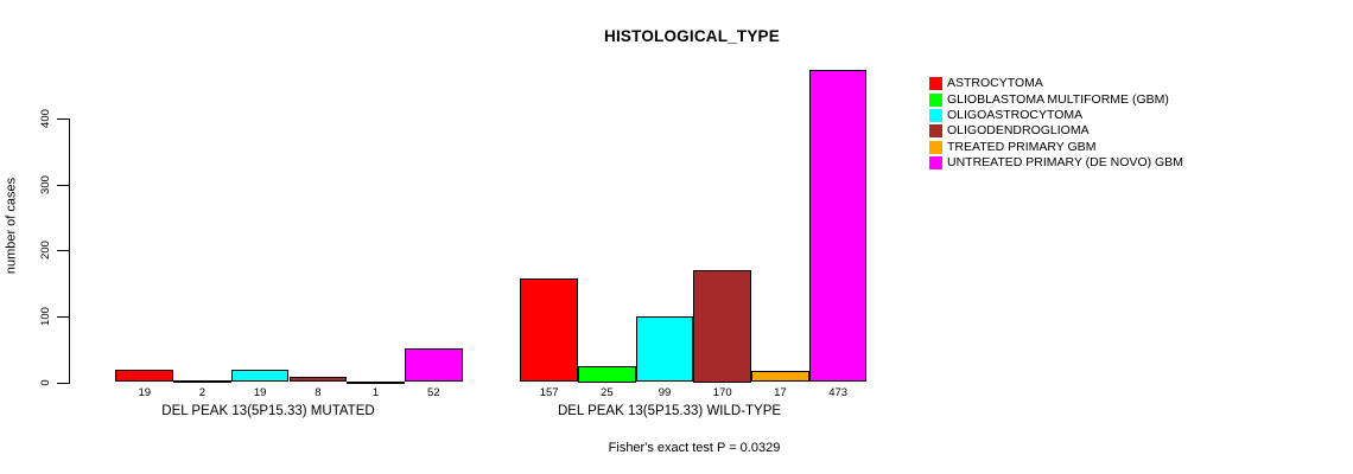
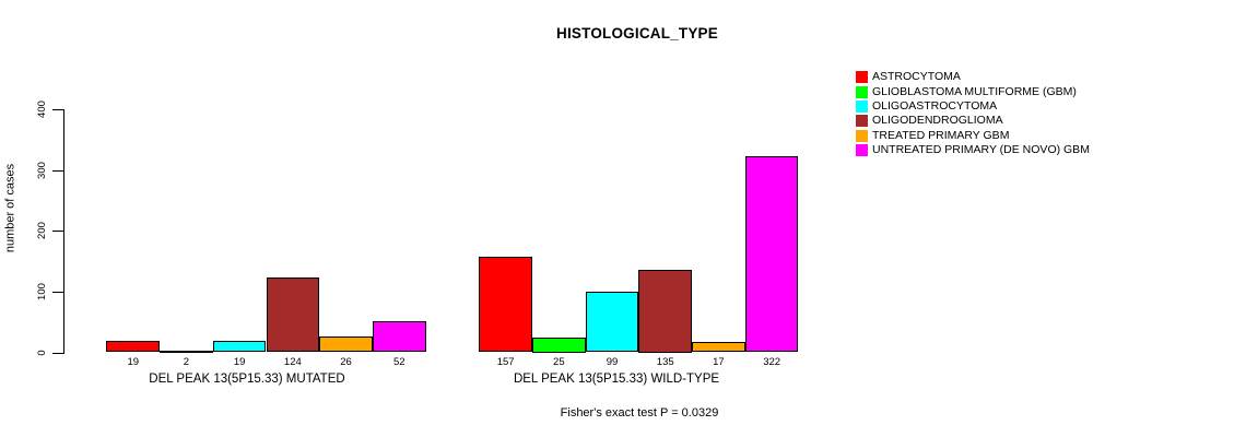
OLIGODENDROGLIOMA/DEL PEAK 13(5P15.33) MUTATED: 8 -> 124
TREATED PRIMARY GBM/DEL PEAK 13(5P15.33) MUTATED: 1 -> 26
OLIGODENDROGLIOMA/DEL PEAK 13(5P15.33) WILD-TYPE: 170 -> 135
UNTREATED PRIMARY (DE NOVO) GBM/DEL PEAK 13(5P15.33) WILD-TYPE: 473 -> 322
